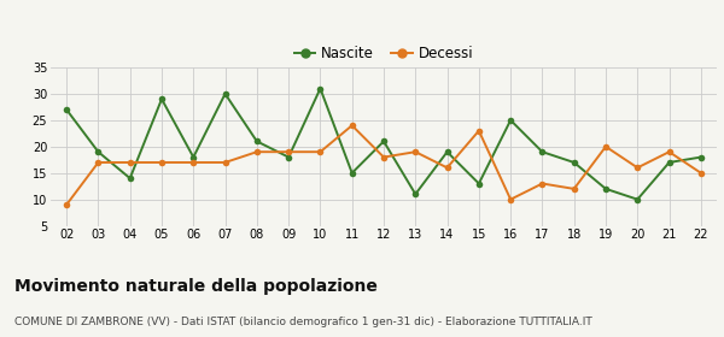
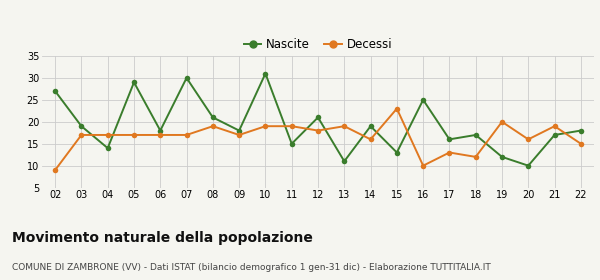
Decessi/09: 19 -> 17
Decessi/11: 24 -> 19
Nascite/17: 19 -> 16
